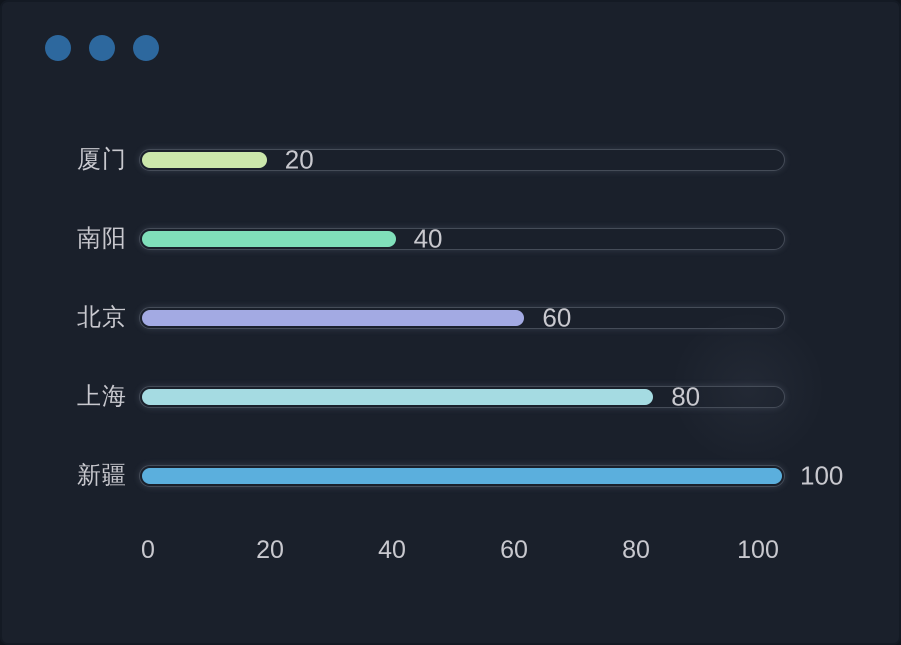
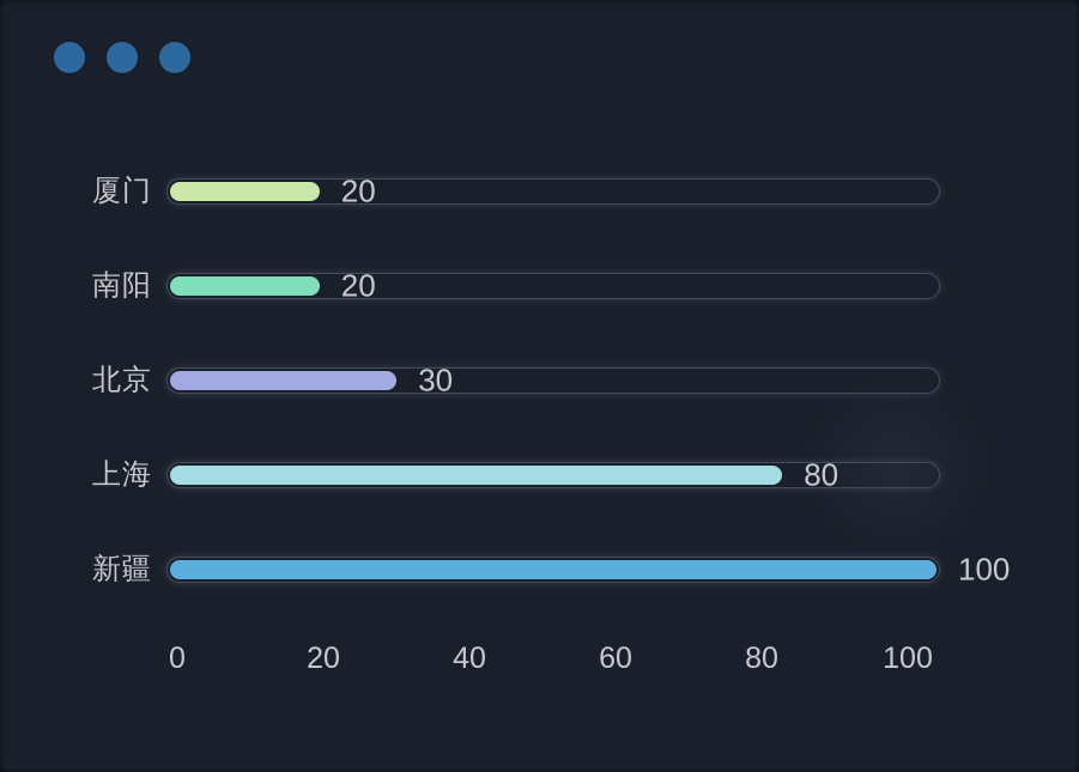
南阳: 40 -> 20
北京: 60 -> 30
